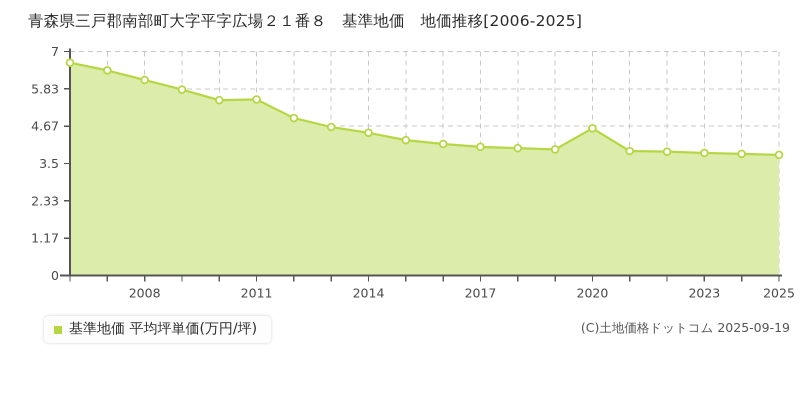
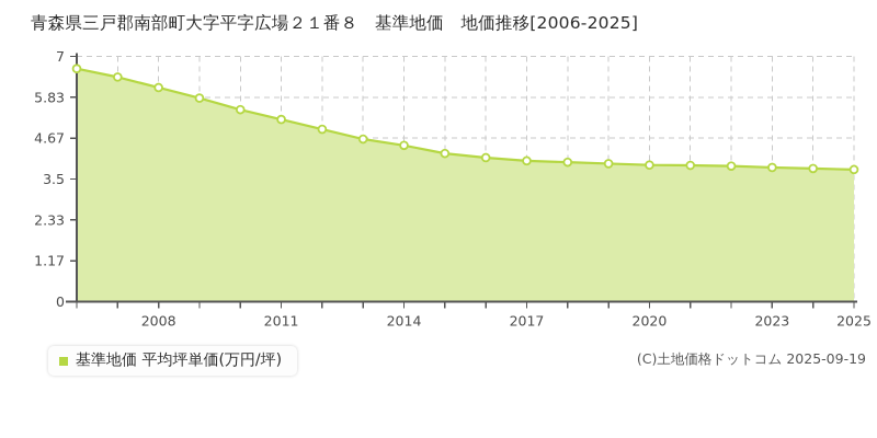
2011: 5.5 -> 5.2
2020: 4.6 -> 3.9
